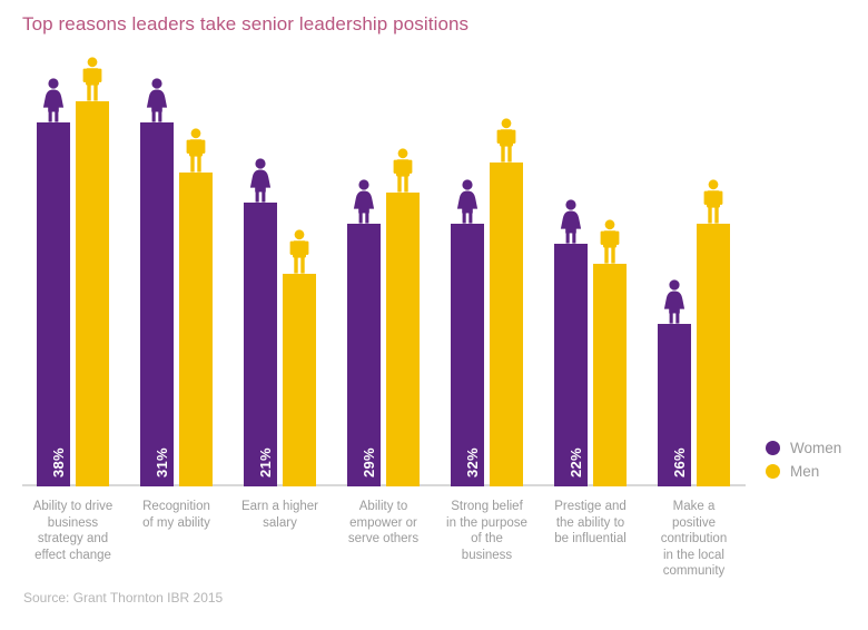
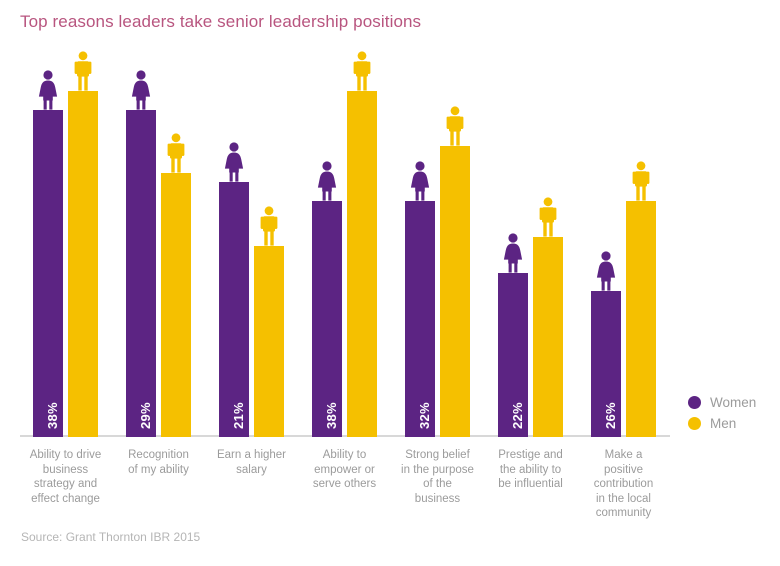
Men/Recognition of my ability: 31% -> 29%
Men/Ability to empower or serve others: 29% -> 38%
Women/Prestige and the ability to be influential: 24% -> 18%
